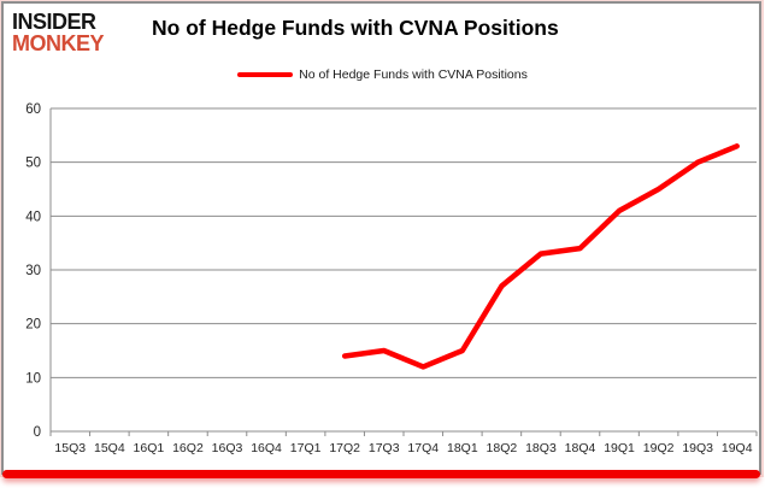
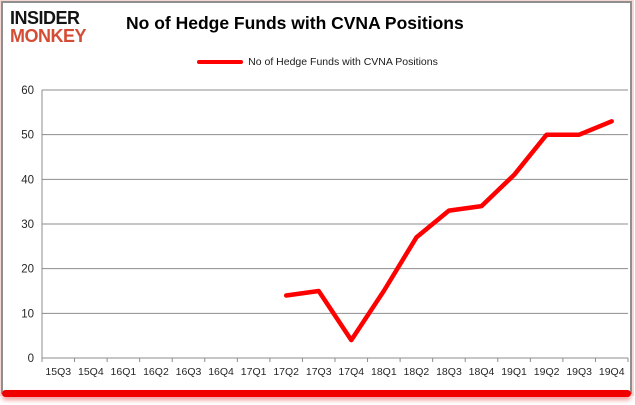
17Q4: 12 -> 4
19Q2: 45 -> 50
